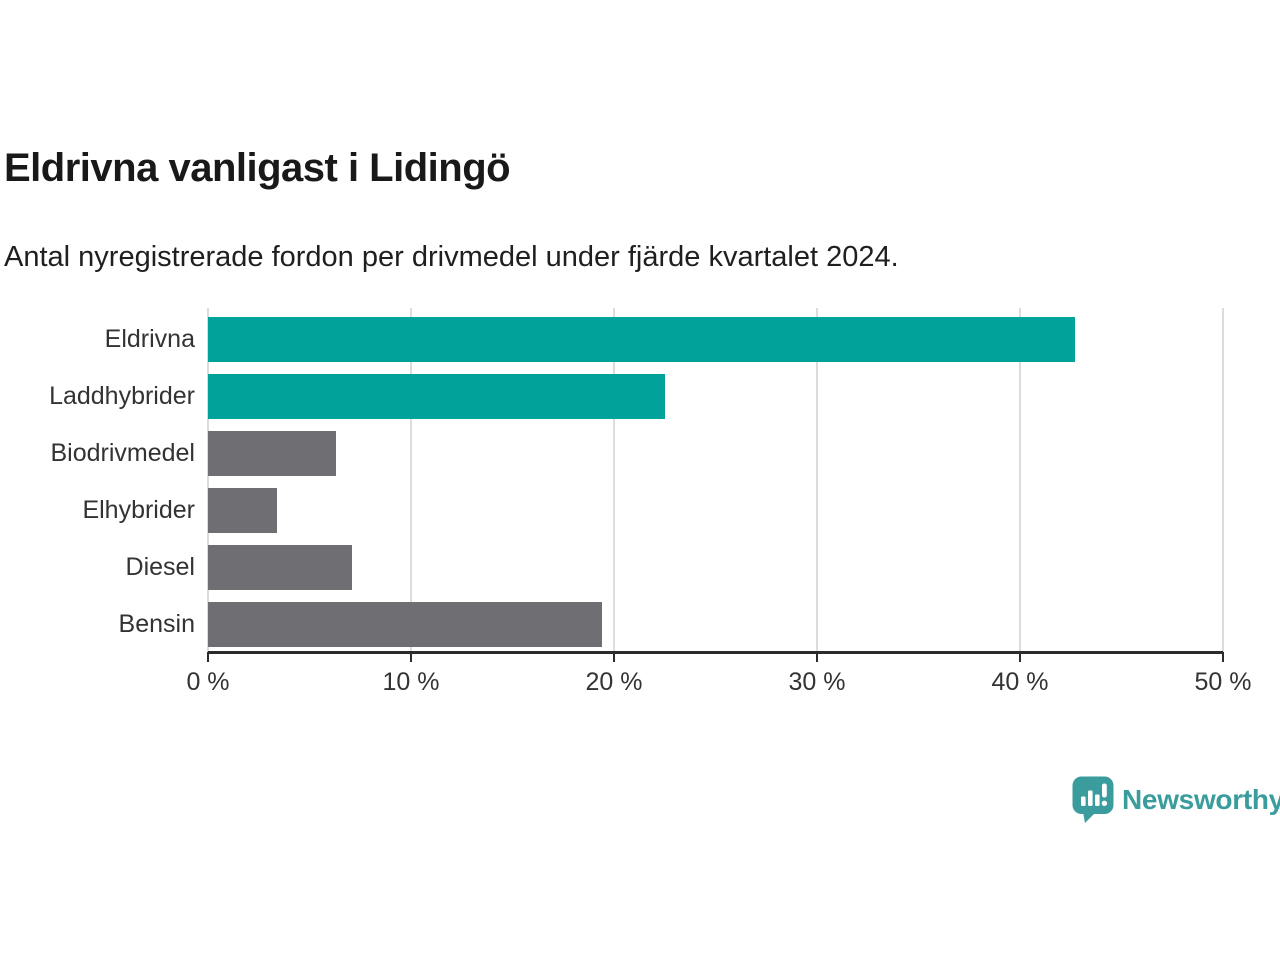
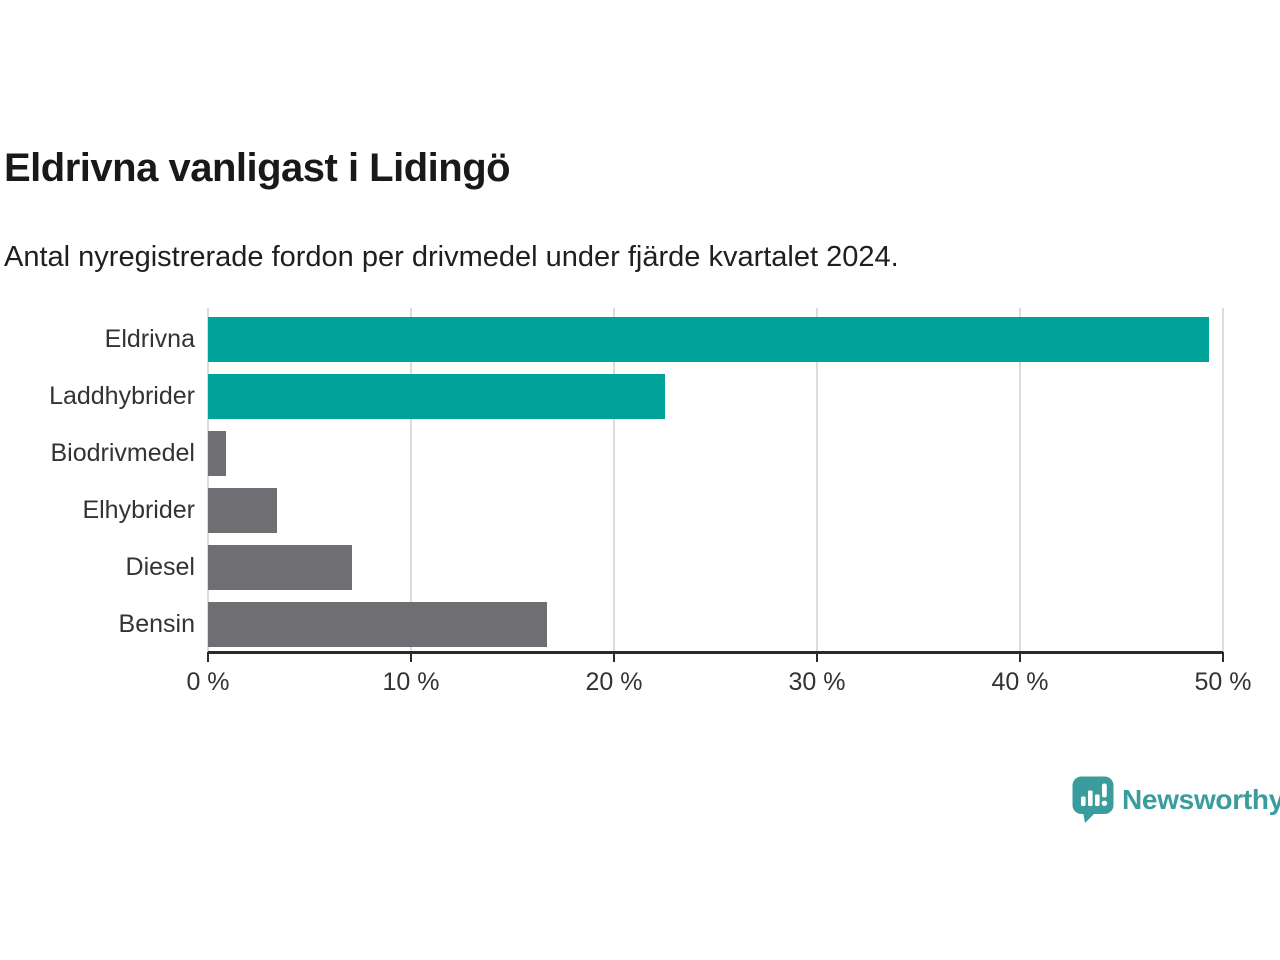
Eldrivna: 42.7% -> 49.3%
Biodrivmedel: 6.3% -> 0.9%
Bensin: 19.4% -> 16.7%
